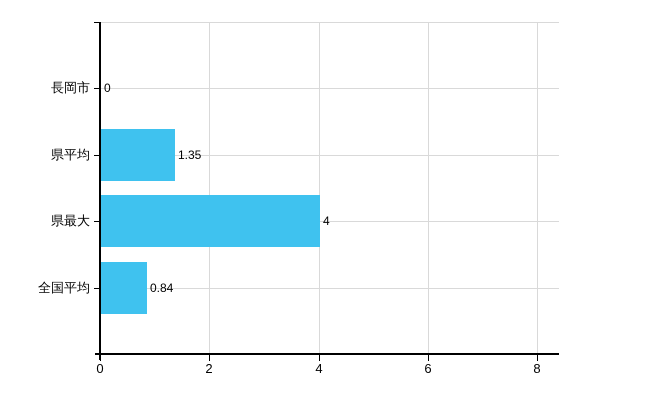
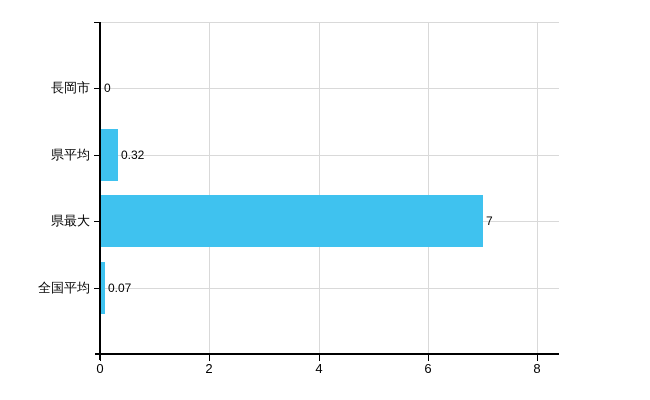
県平均: 1.35 -> 0.32
県最大: 4 -> 7
全国平均: 0.84 -> 0.07
